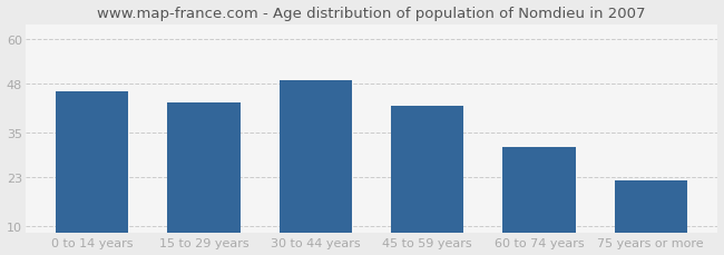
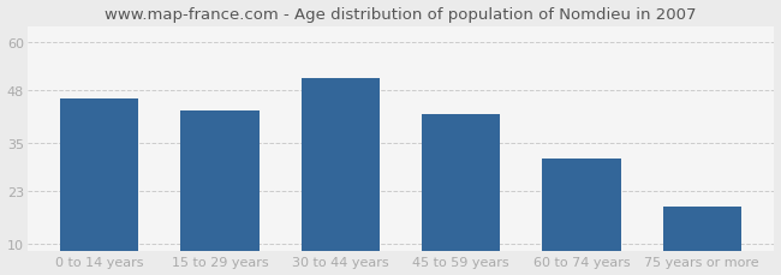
30 to 44 years: 49 -> 51
75 years or more: 22 -> 19
